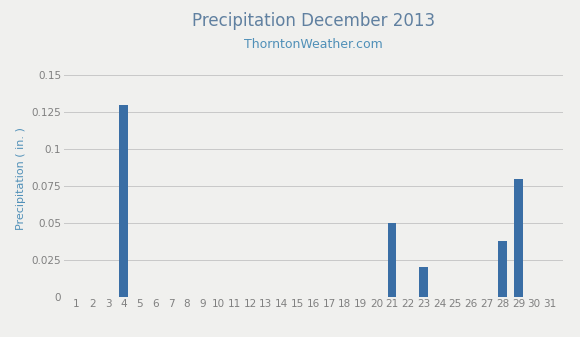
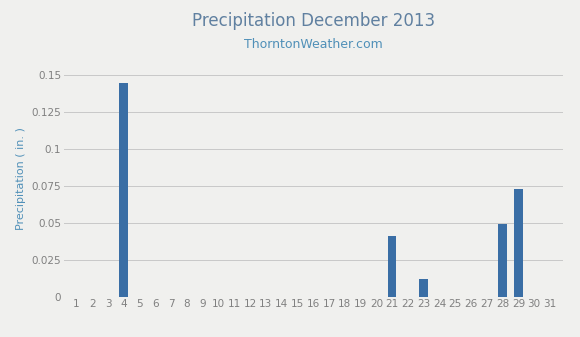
4: 0.130 -> 0.145
21: 0.050 -> 0.041
23: 0.020 -> 0.012
28: 0.038 -> 0.049
29: 0.080 -> 0.073
